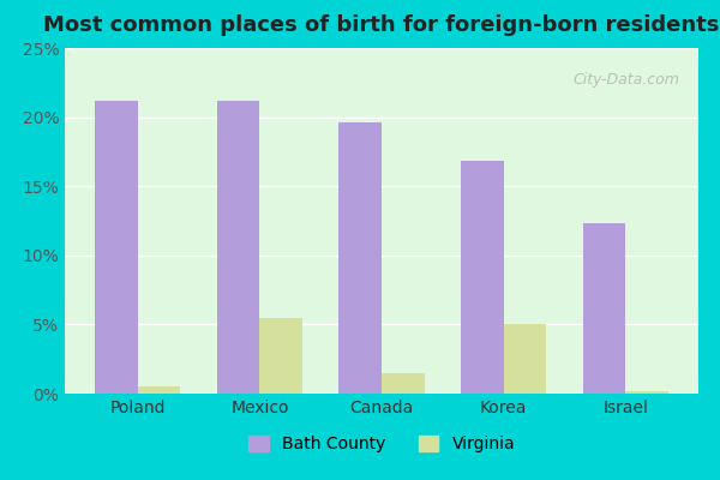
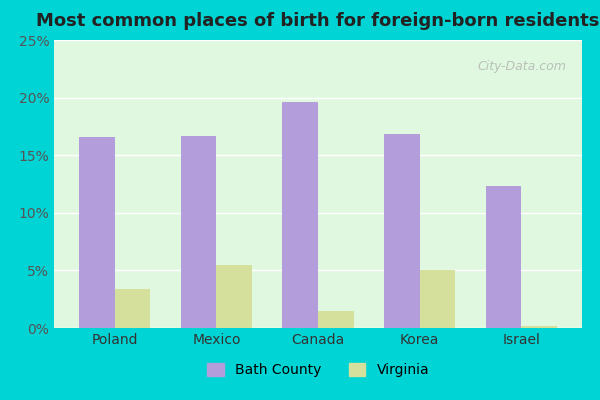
Bath County/Poland: 21.2% -> 16.6%
Virginia/Poland: 0.5% -> 3.4%
Bath County/Mexico: 21.2% -> 16.7%
